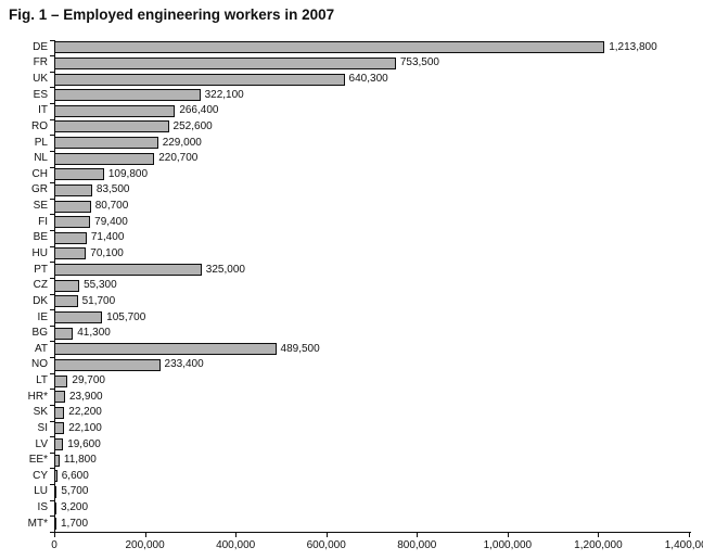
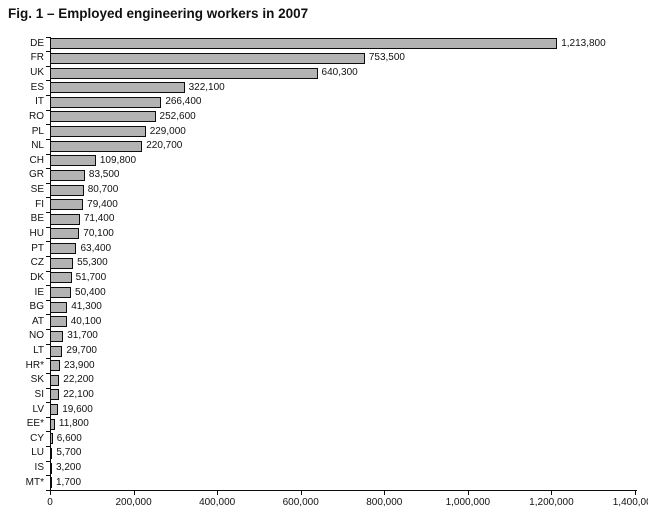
PT: 325,000 -> 63,400
IE: 105,700 -> 50,400
AT: 489,500 -> 40,100
NO: 233,400 -> 31,700
